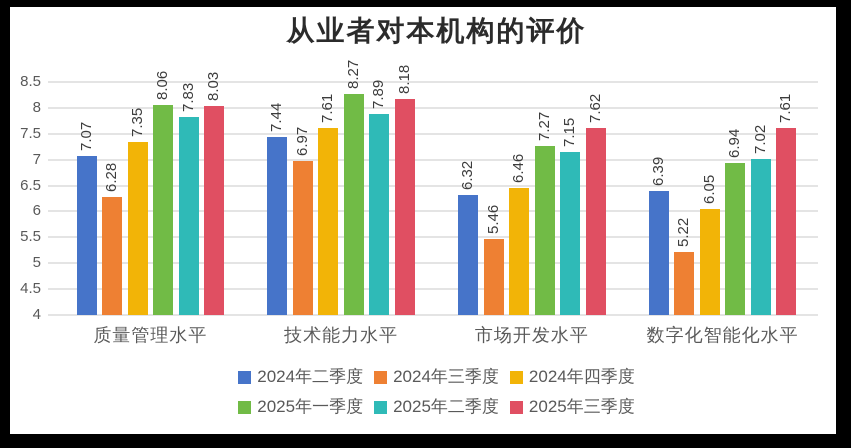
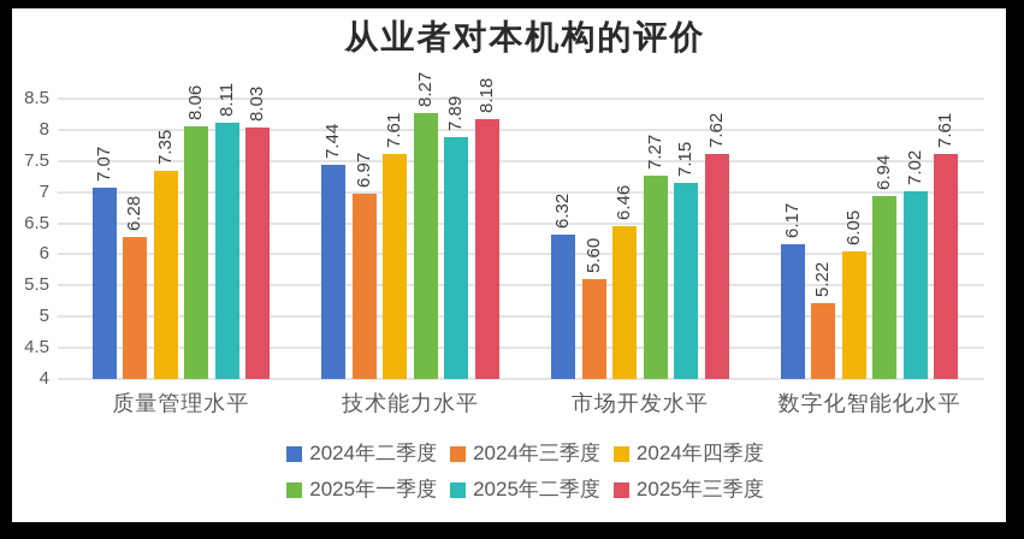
2025年二季度/质量管理水平: 7.83 -> 8.11
2024年三季度/市场开发水平: 5.46 -> 5.60
2024年二季度/数字化智能化水平: 6.39 -> 6.17
